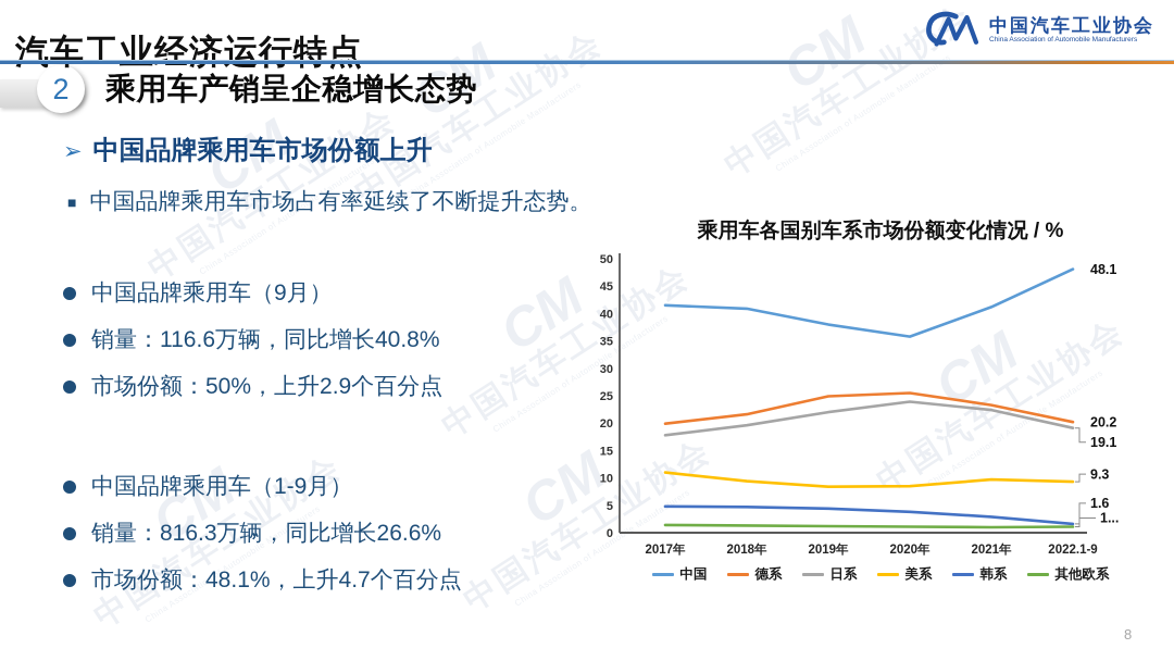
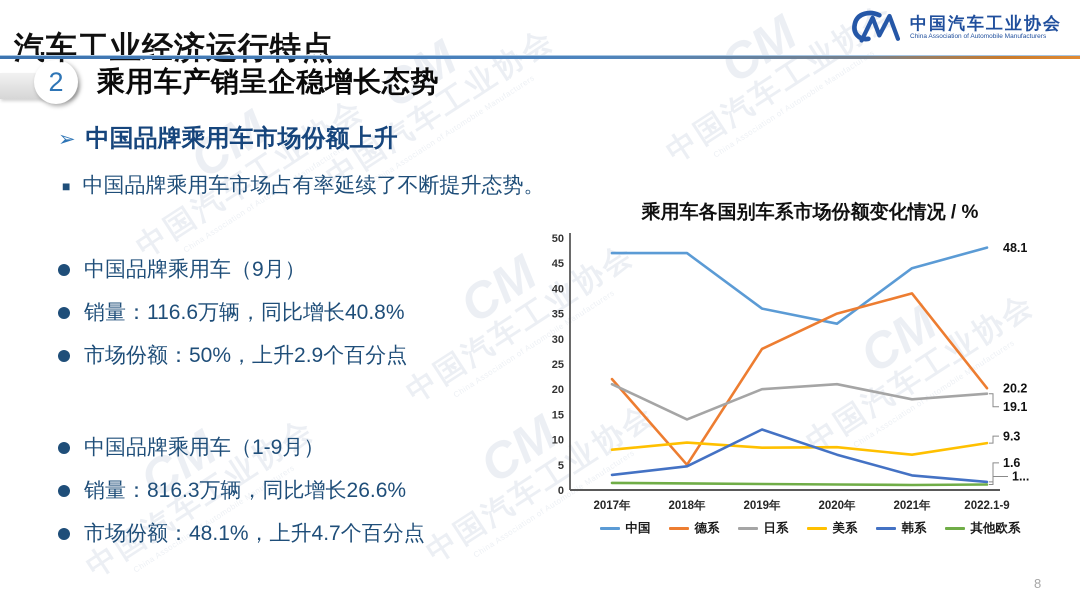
中国/2017年: 42 -> 47
德系/2017年: 20 -> 22
日系/2017年: 18 -> 21
美系/2017年: 11 -> 8
韩系/2017年: 5 -> 3
中国/2018年: 41 -> 47
德系/2018年: 22 -> 5
日系/2018年: 20 -> 14
中国/2019年: 38 -> 36
德系/2019年: 25 -> 28
日系/2019年: 22 -> 20
韩系/2019年: 4 -> 12
中国/2020年: 36 -> 33
德系/2020年: 26 -> 35
日系/2020年: 24 -> 21
韩系/2020年: 4 -> 7
中国/2021年: 41 -> 44
德系/2021年: 23 -> 39
日系/2021年: 22 -> 18
美系/2021年: 10 -> 7
